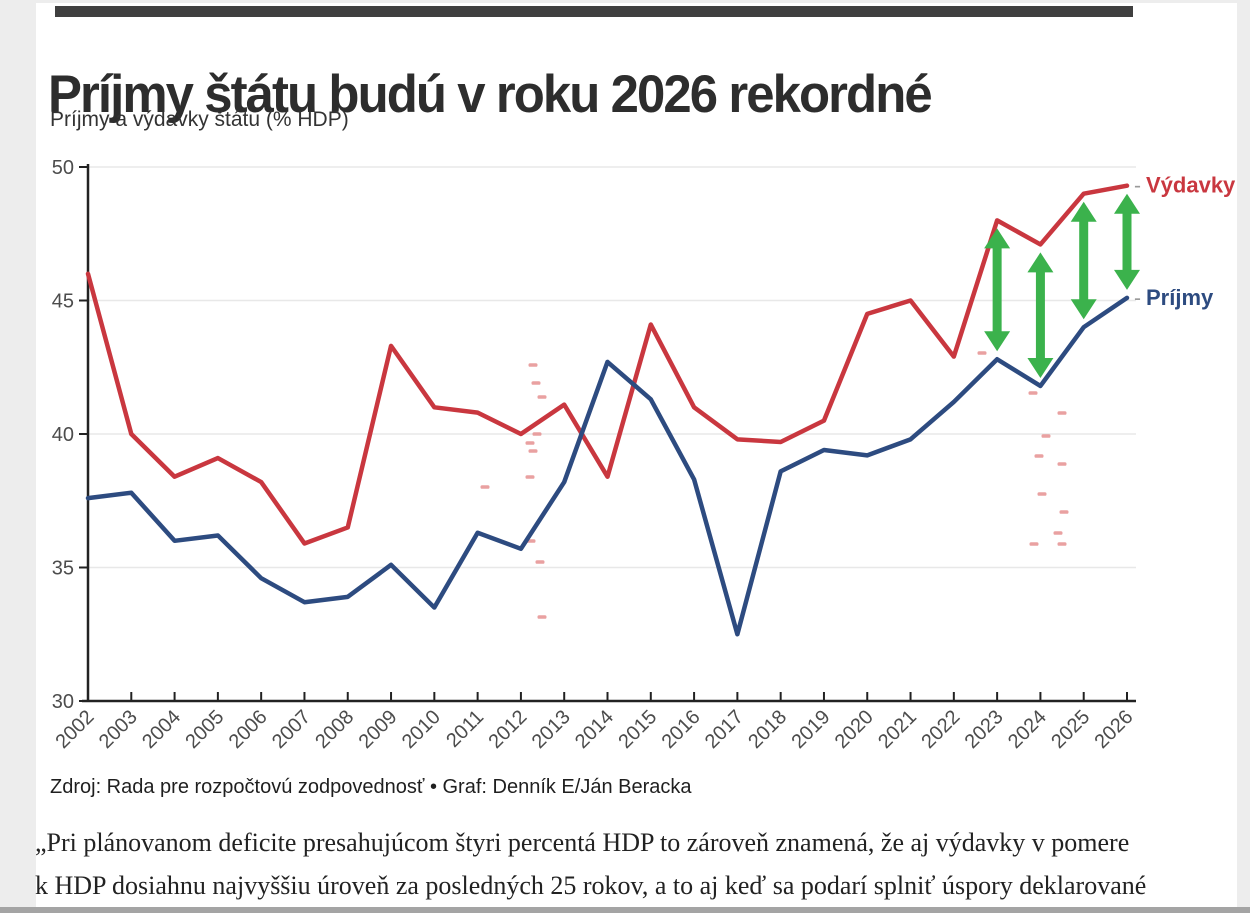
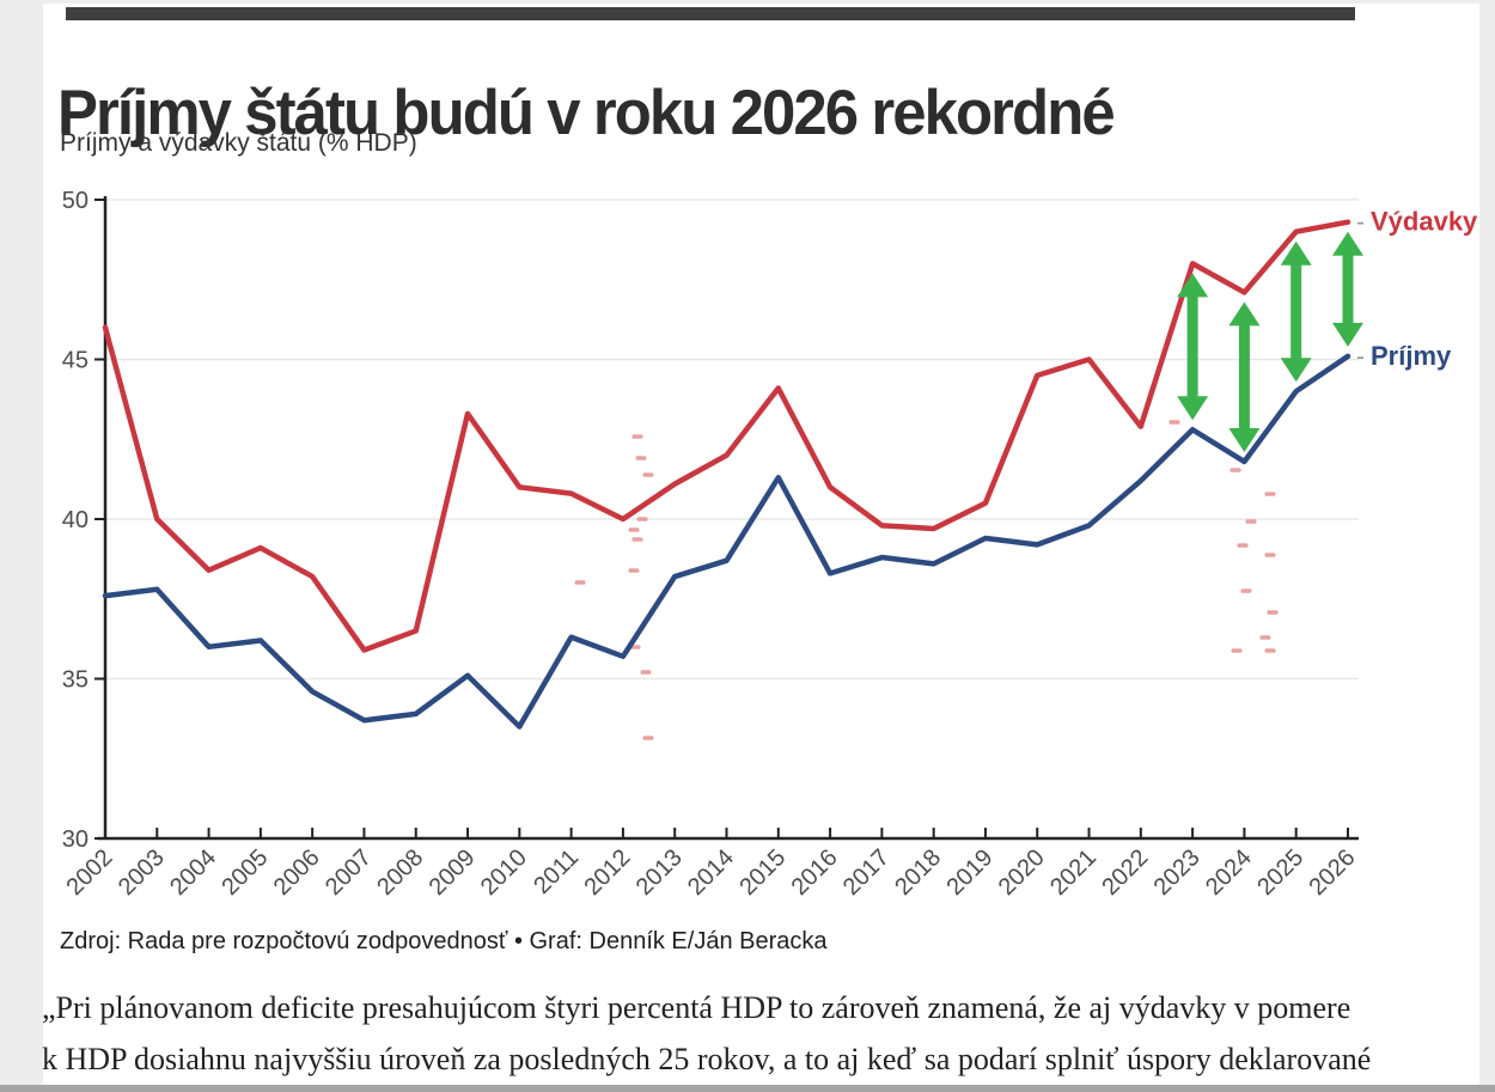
Výdavky/2014: 38.4 -> 42.0
Príjmy/2014: 42.7 -> 38.7
Príjmy/2017: 32.5 -> 38.8
